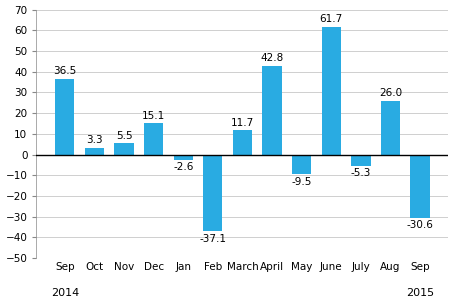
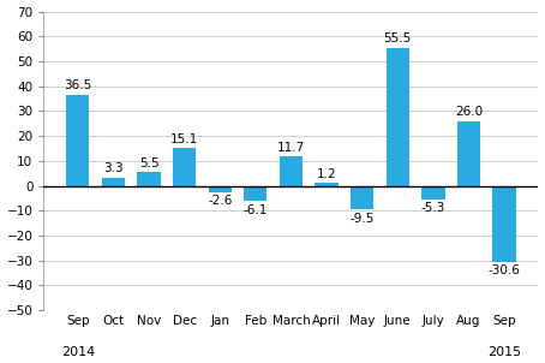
Feb: -37.1 -> -6.1
April: 42.8 -> 1.2
June: 61.7 -> 55.5
